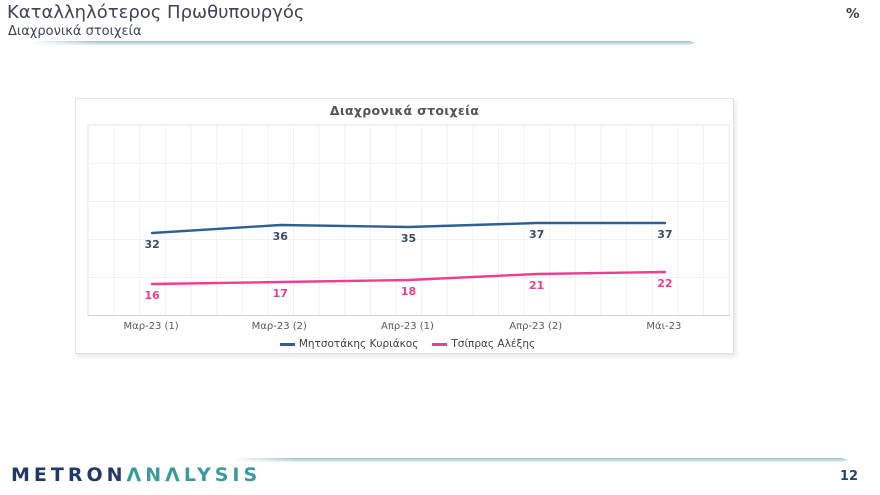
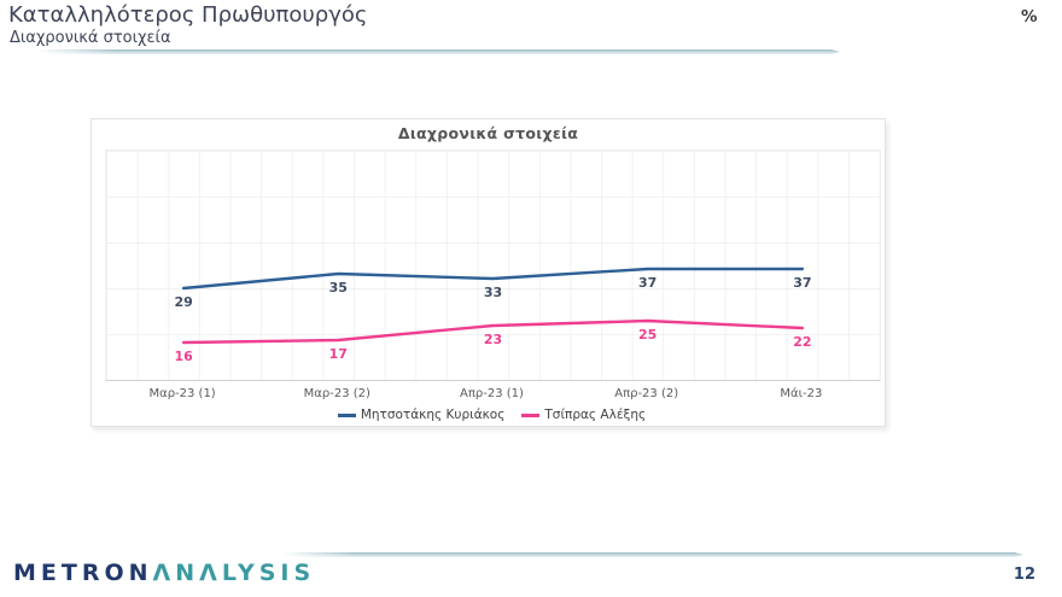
Μητσοτάκης Κυριάκος/Μαρ-23 (1): 32 -> 29
Μητσοτάκης Κυριάκος/Μαρ-23 (2): 36 -> 35
Μητσοτάκης Κυριάκος/Απρ-23 (1): 35 -> 33
Τσίπρας Αλέξης/Απρ-23 (1): 18 -> 23
Τσίπρας Αλέξης/Απρ-23 (2): 21 -> 25
